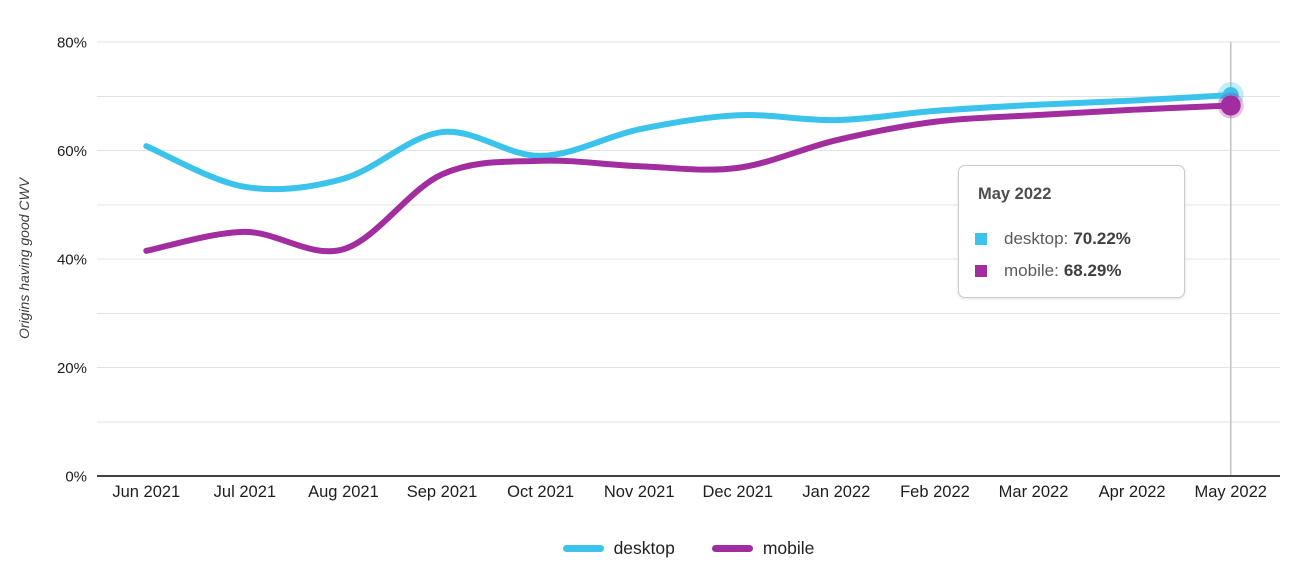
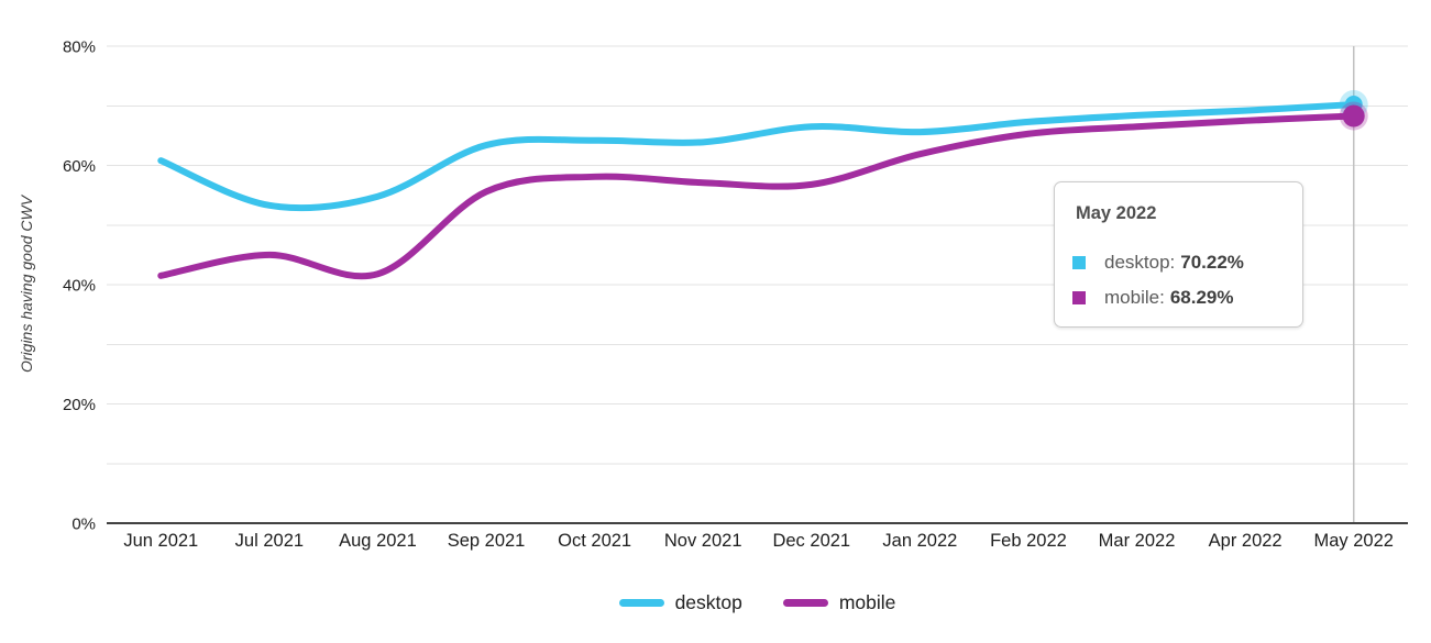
desktop/Oct 2021: 59% -> 64%
